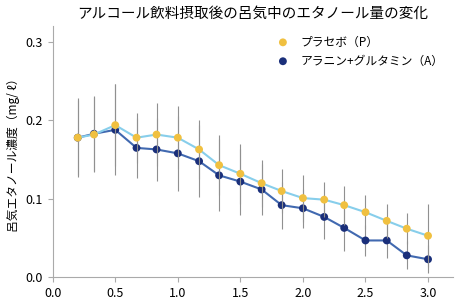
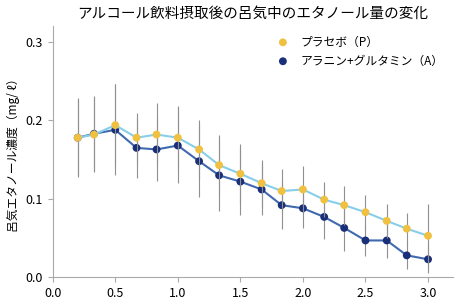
アラニン+グルタミン（A）/1.0: 0.158 -> 0.168
プラセボ（P）/2.0: 0.101 -> 0.112
